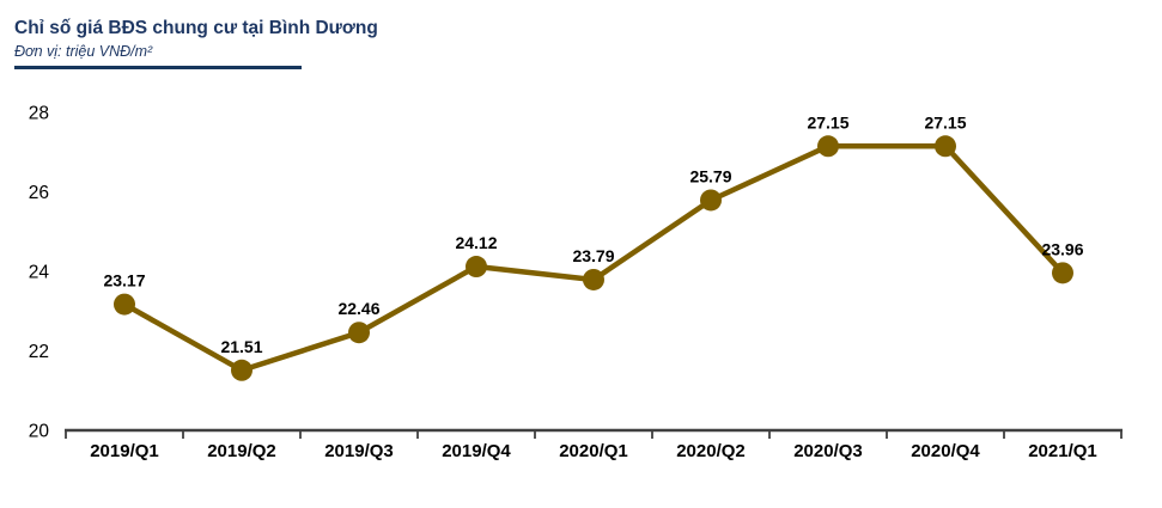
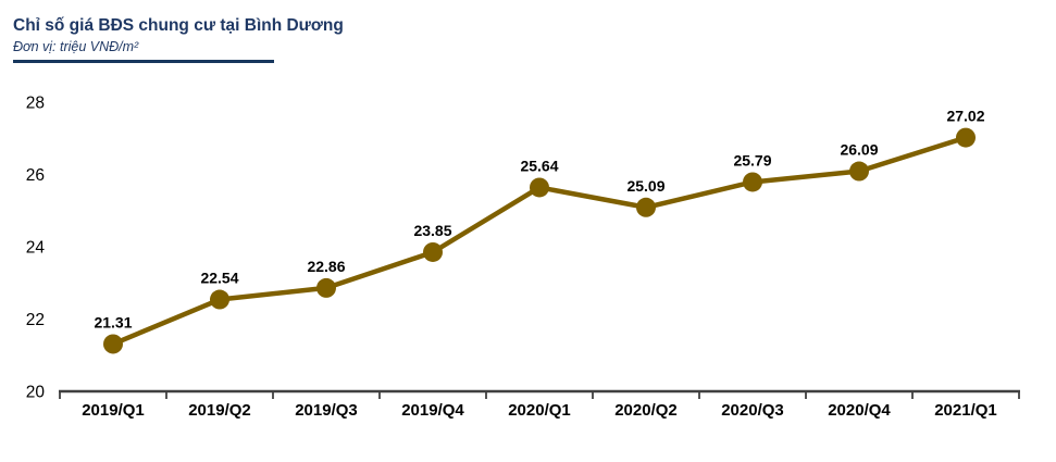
2019/Q1: 23.17 -> 21.31
2019/Q2: 21.51 -> 22.54
2019/Q3: 22.46 -> 22.86
2019/Q4: 24.12 -> 23.85
2020/Q1: 23.79 -> 25.64
2020/Q2: 25.79 -> 25.09
2020/Q3: 27.15 -> 25.79
2020/Q4: 27.15 -> 26.09
2021/Q1: 23.96 -> 27.02
